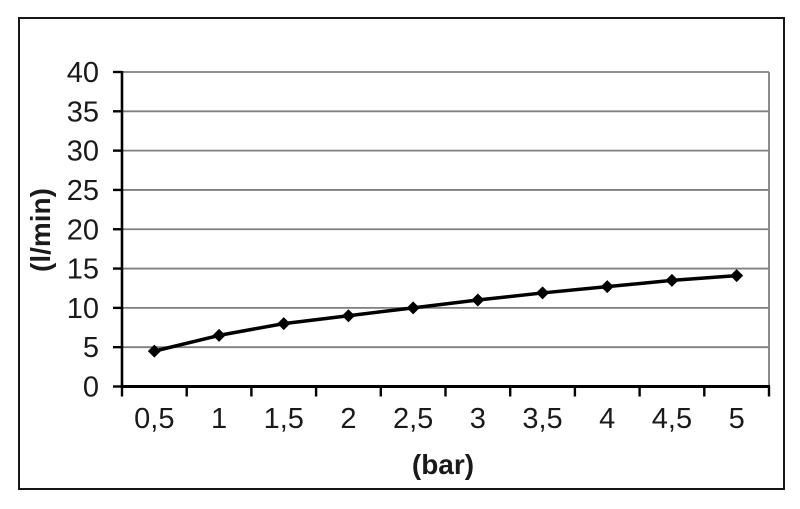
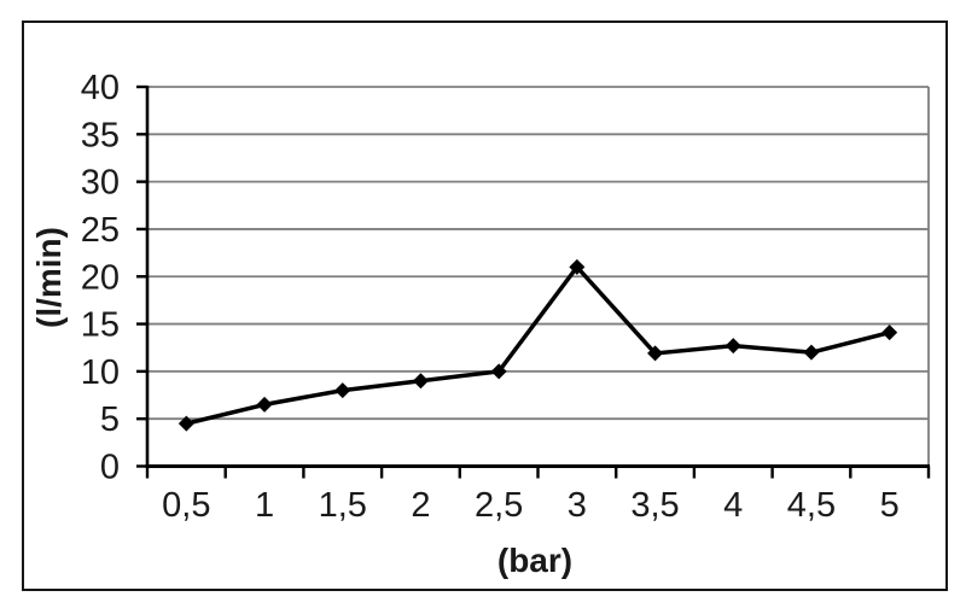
3: 11 -> 21
4,5: 14 -> 12
